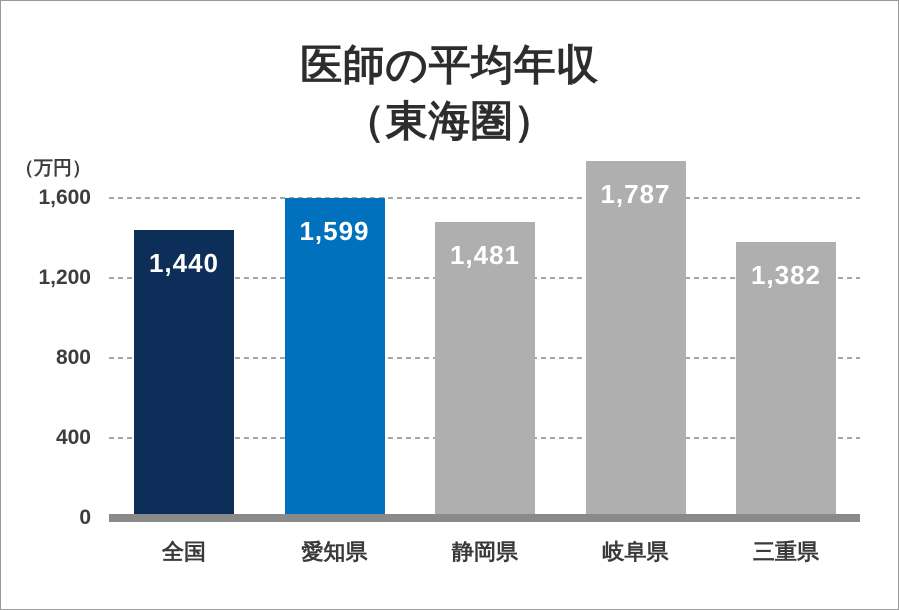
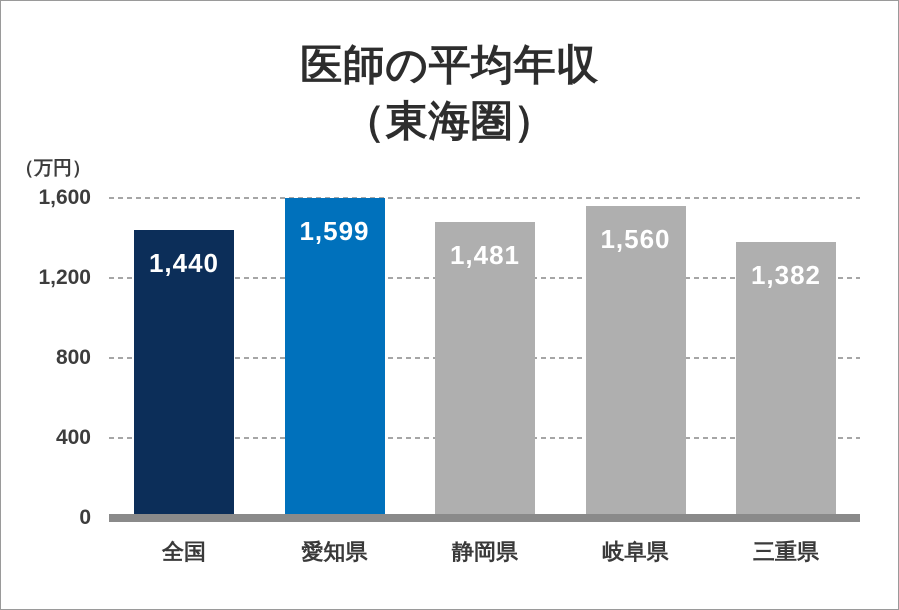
岐阜県: 1,787 -> 1,560
